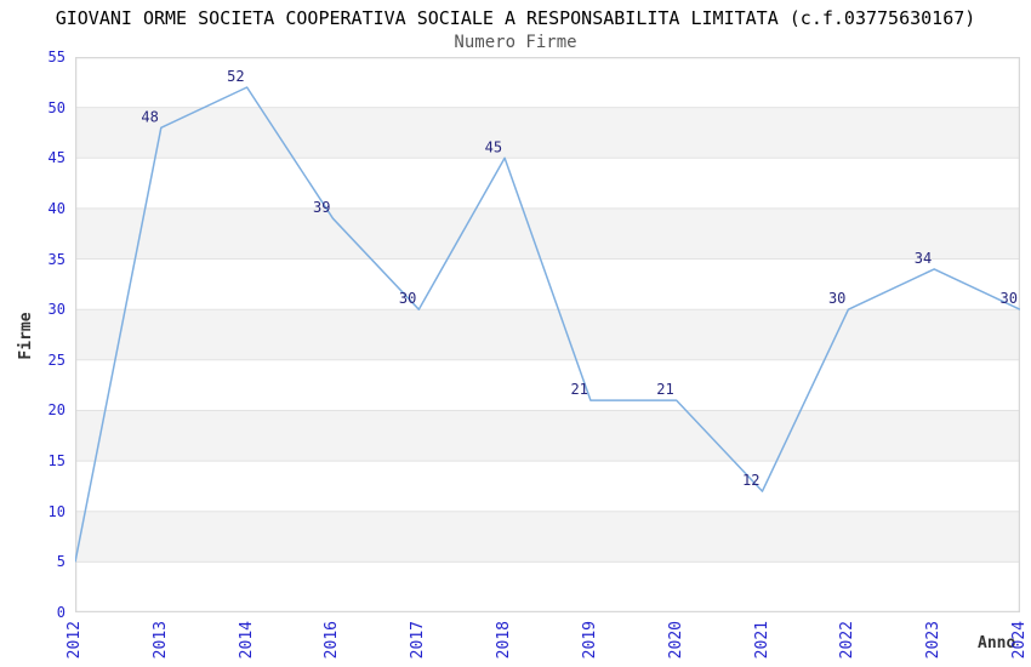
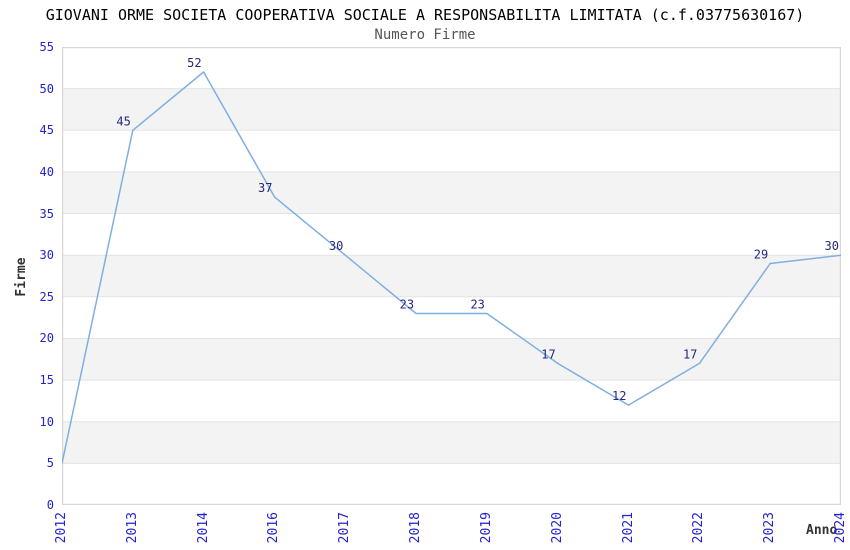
2013: 48 -> 45
2016: 39 -> 37
2018: 45 -> 23
2019: 21 -> 23
2020: 21 -> 17
2022: 30 -> 17
2023: 34 -> 29
